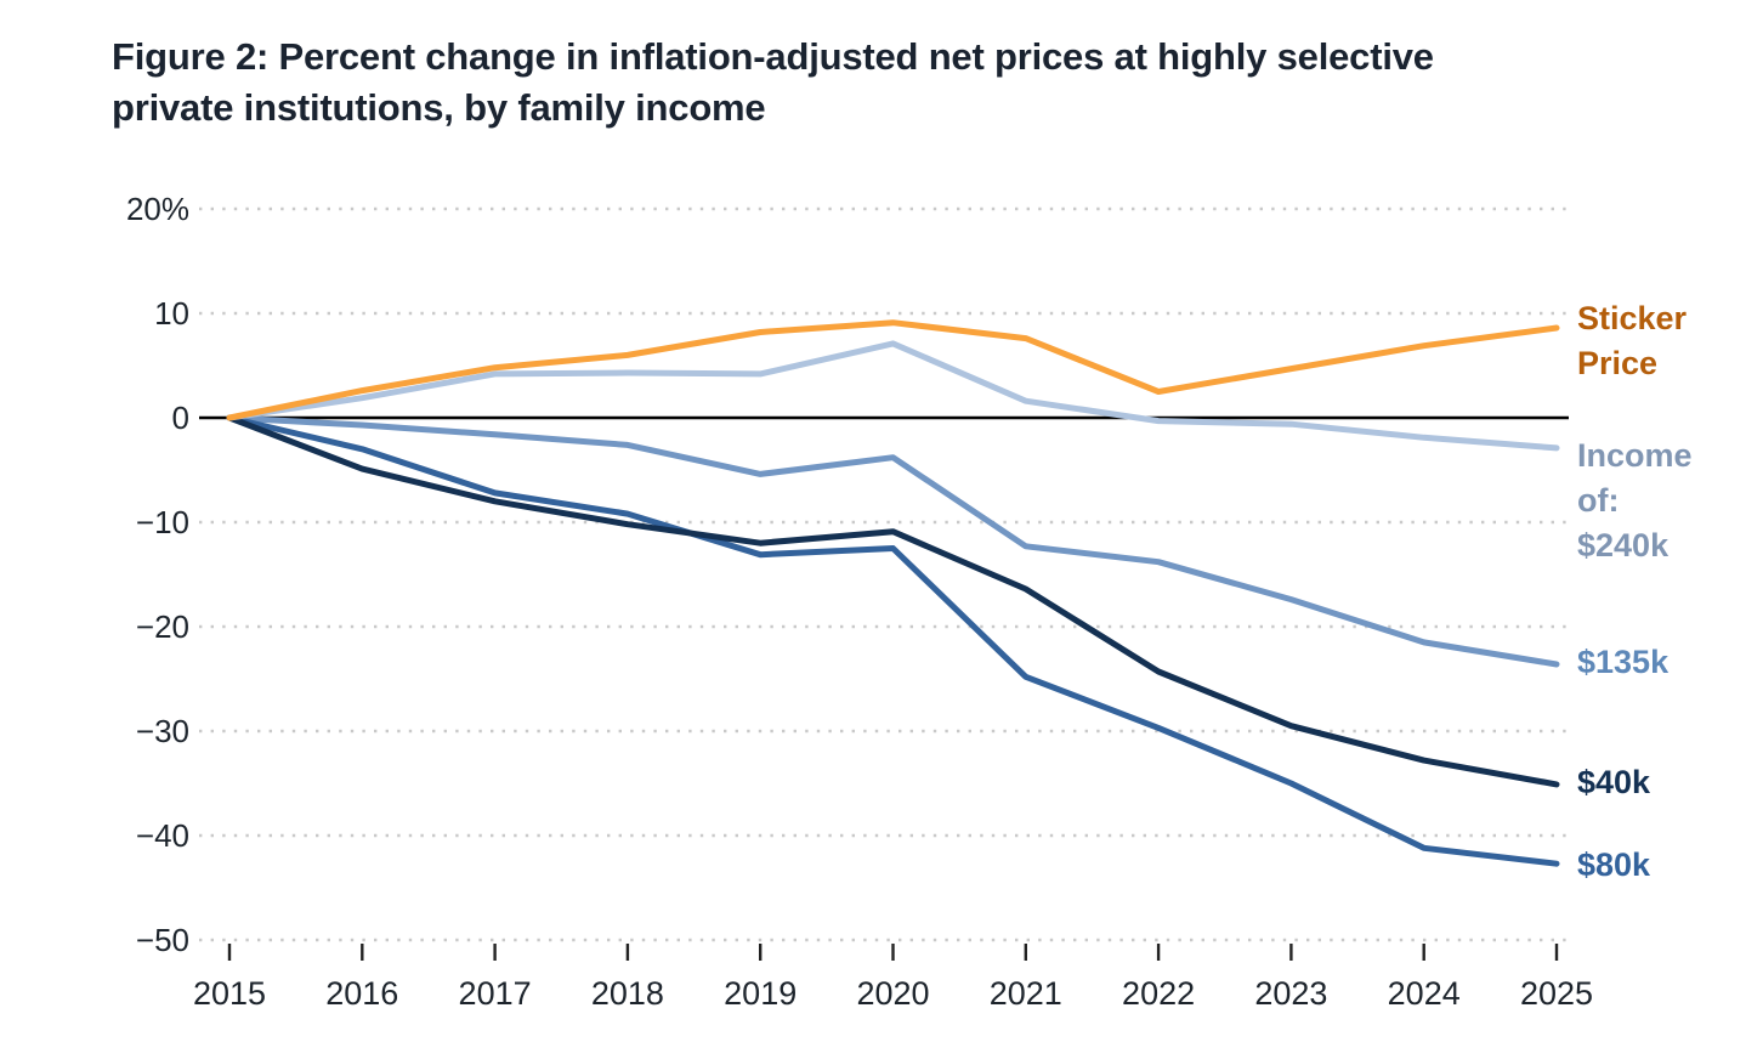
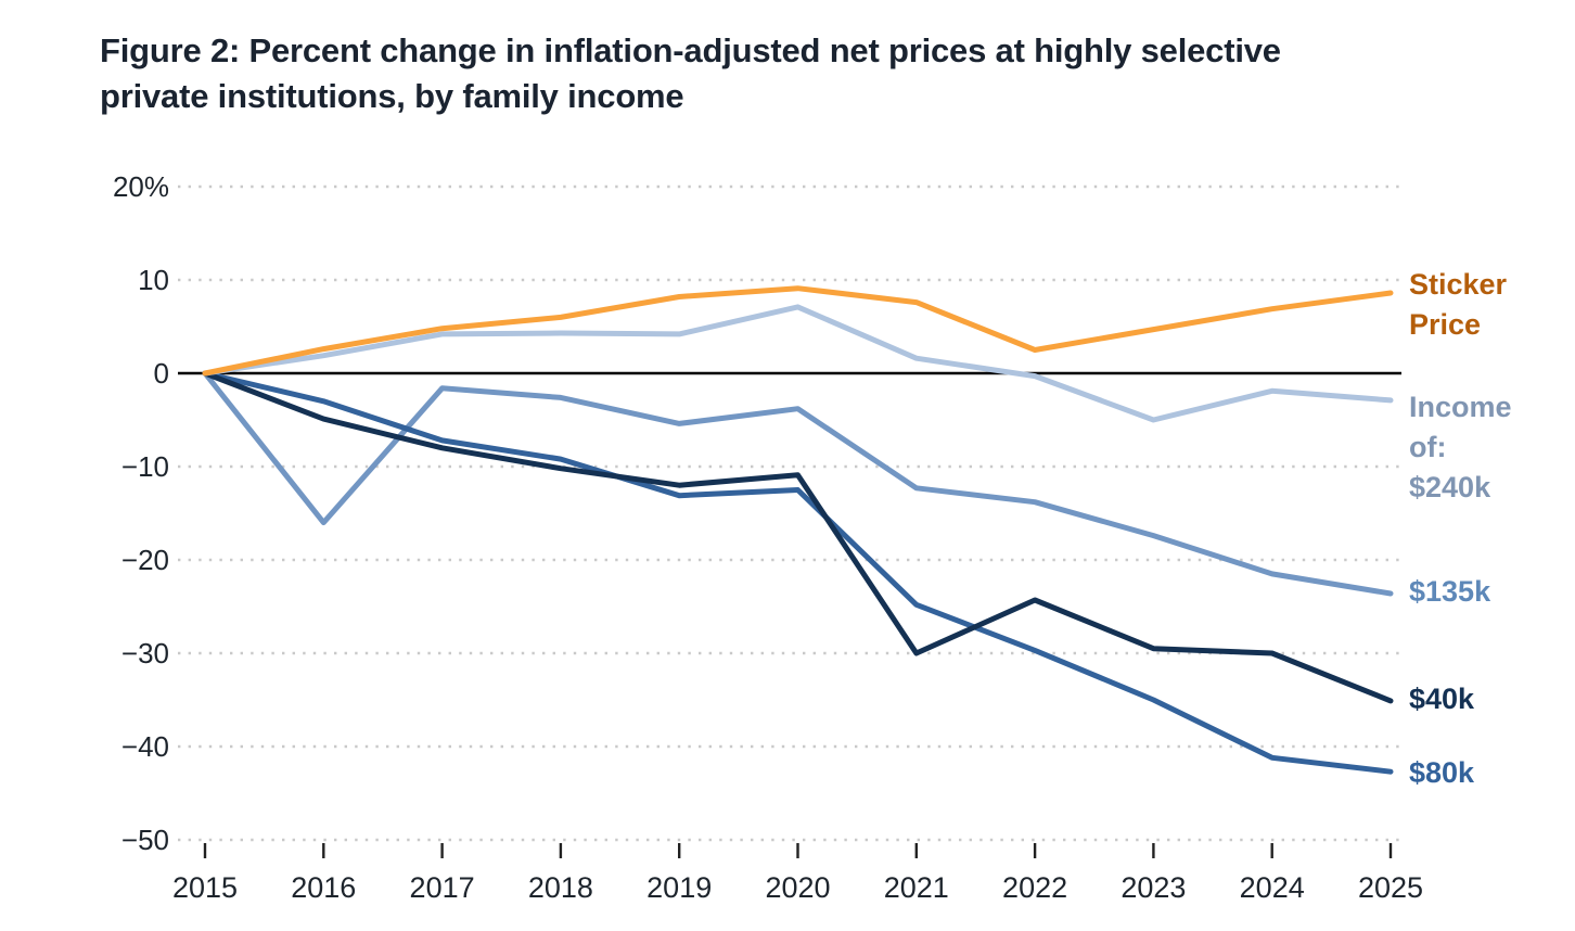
$135k/2016: -1% -> -16%
$40k/2021: -16% -> -30%
Income of: $240k/2023: -1% -> -5%
$40k/2024: -33% -> -30%
